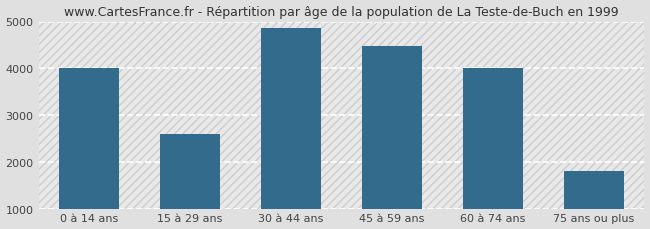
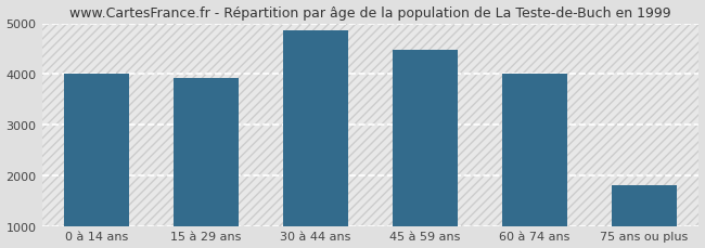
15 à 29 ans: 2600 -> 3920
